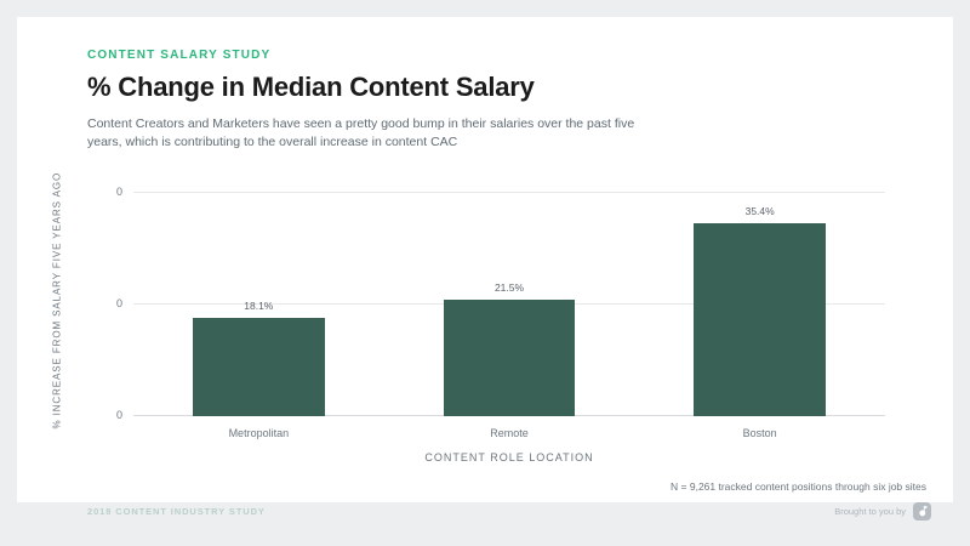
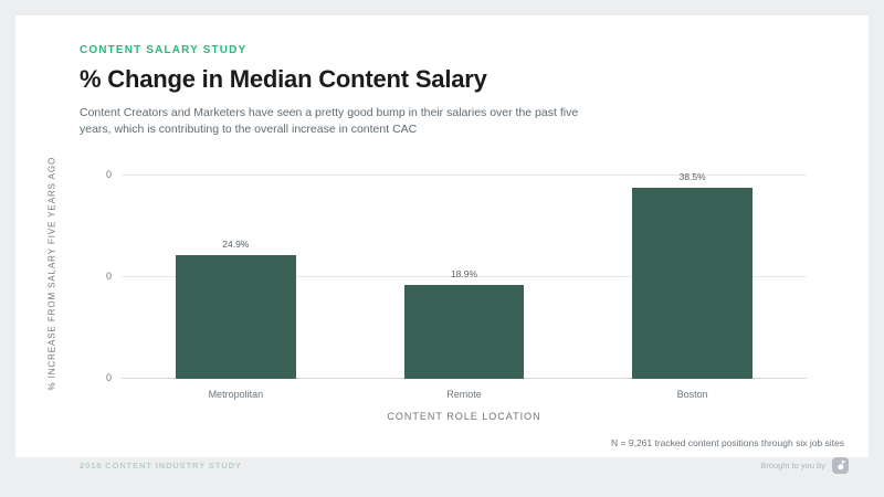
Metropolitan: 18.1% -> 24.9%
Remote: 21.5% -> 18.9%
Boston: 35.4% -> 38.5%
